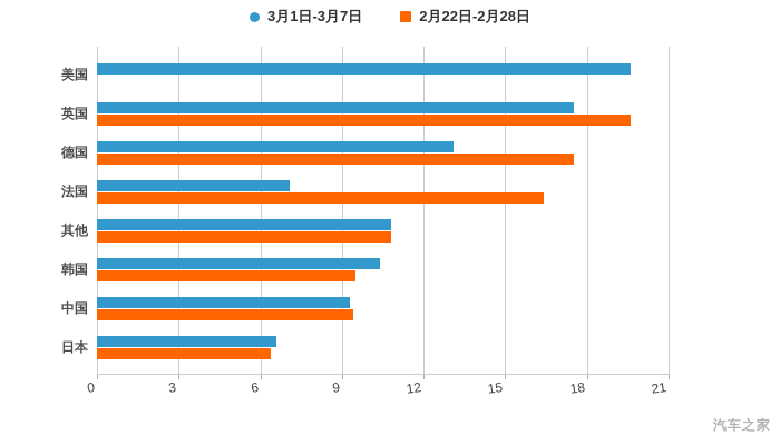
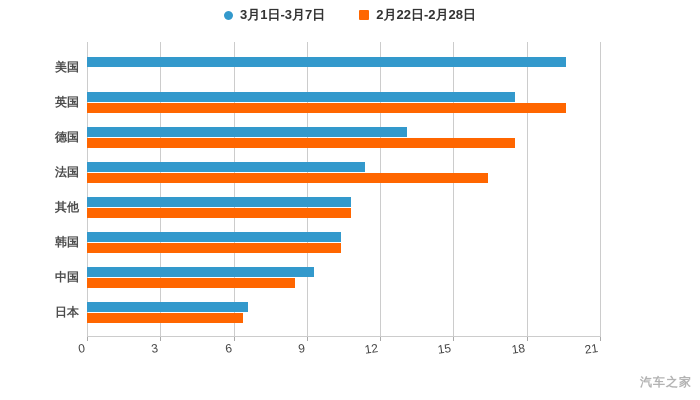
3月1日-3月7日/法国: 7.1 -> 11.4
2月22日-2月28日/韩国: 9.5 -> 10.4
2月22日-2月28日/中国: 9.4 -> 8.5
